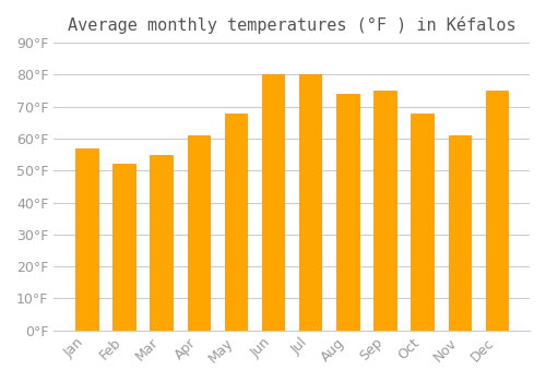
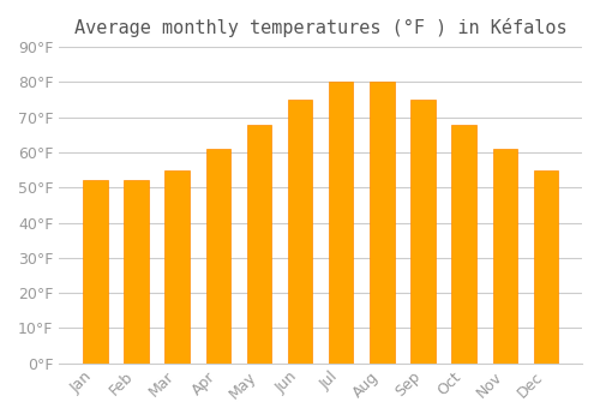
Jan: 57°F -> 52°F
Jun: 80°F -> 75°F
Aug: 74°F -> 80°F
Dec: 75°F -> 55°F
